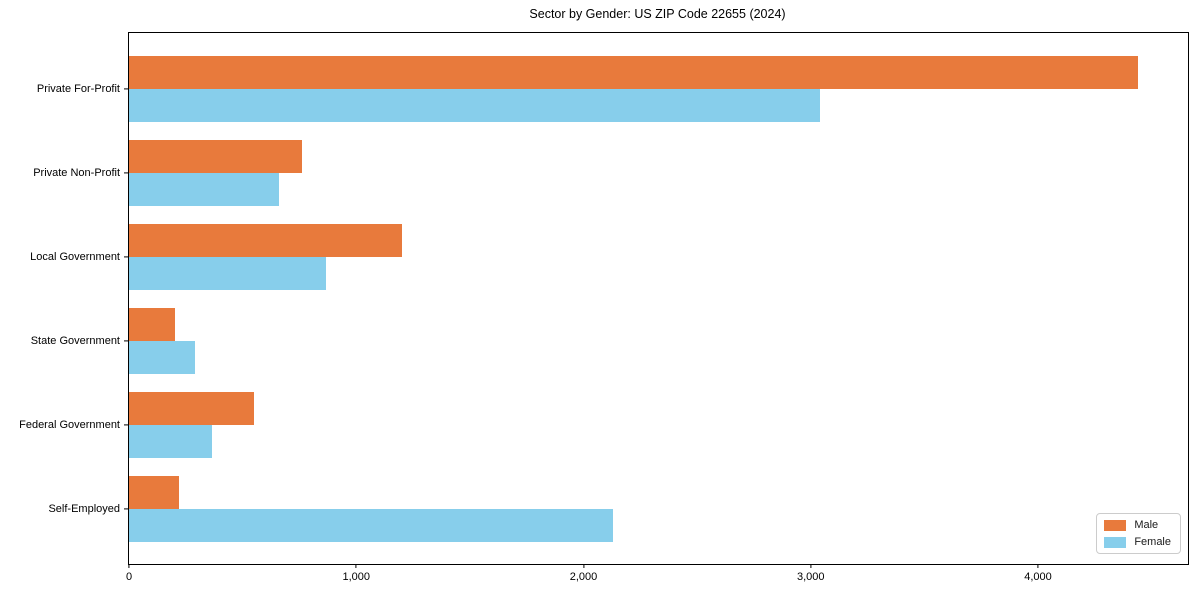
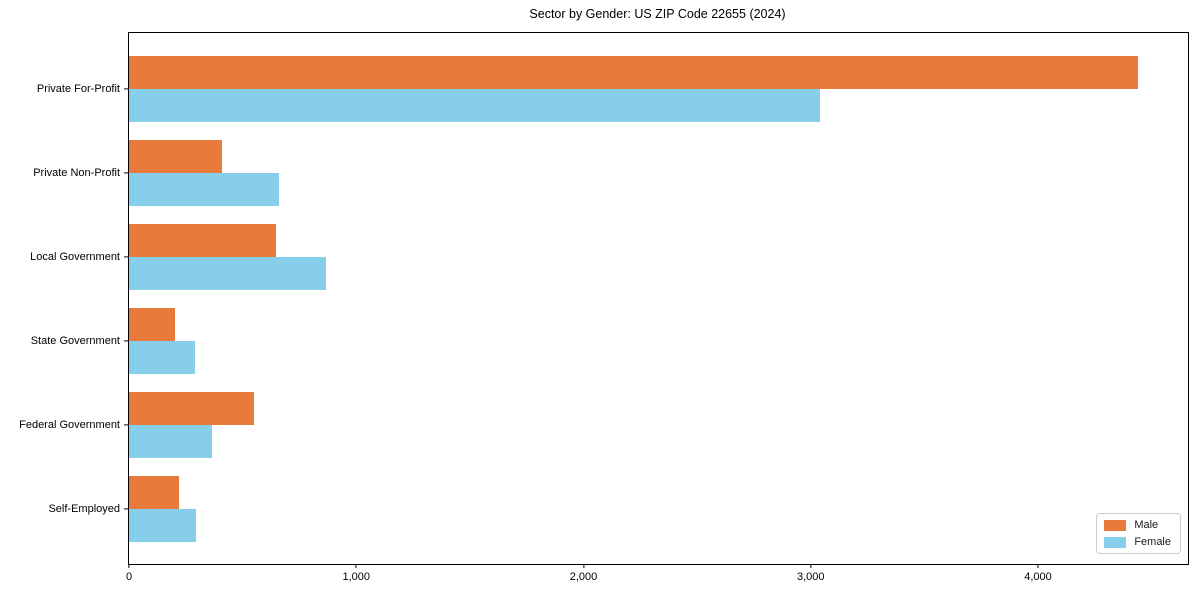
Male/Private Non-Profit: 760 -> 410
Male/Local Government: 1200 -> 640
Female/Self-Employed: 2130 -> 300
